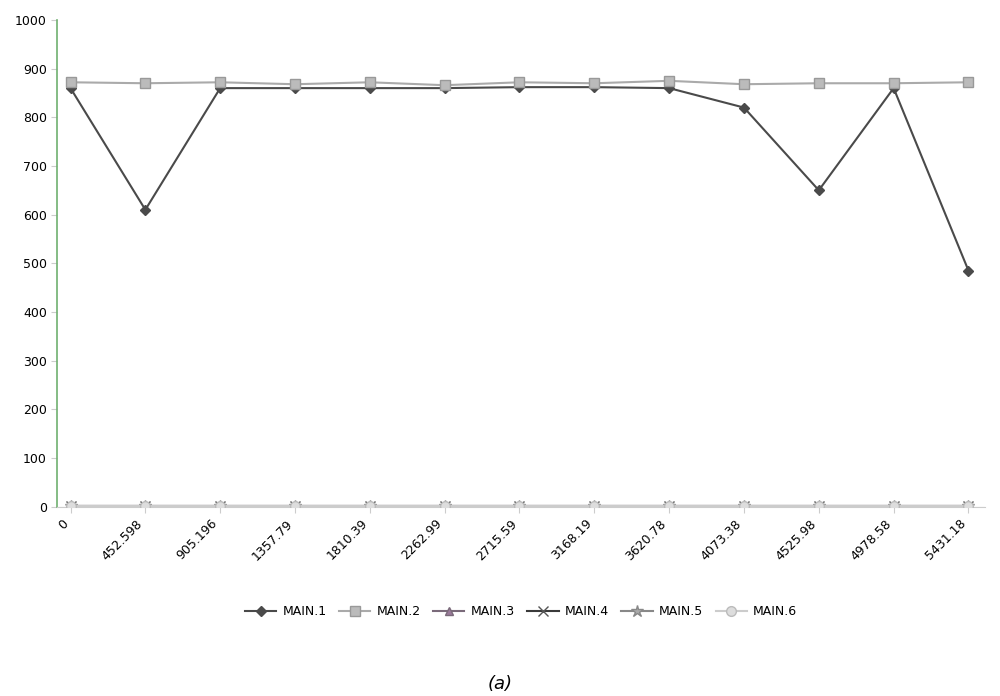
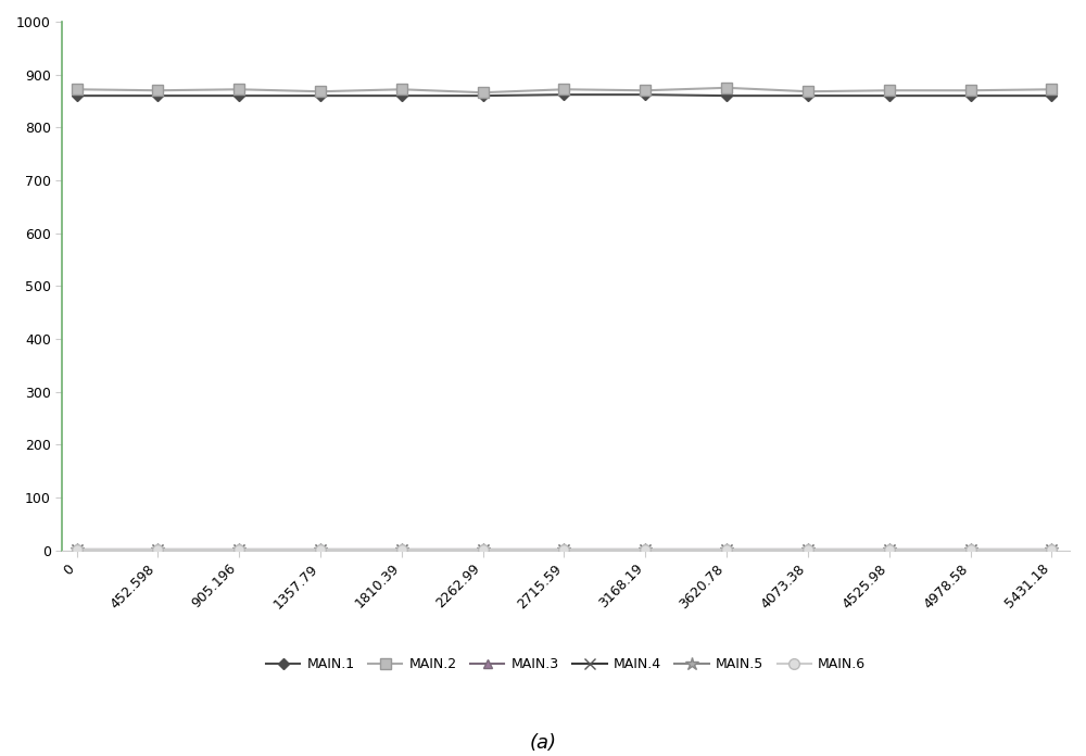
MAIN.1/452.598: 610 -> 860
MAIN.1/4073.38: 820 -> 860
MAIN.1/4525.98: 650 -> 860
MAIN.1/5431.18: 485 -> 860
